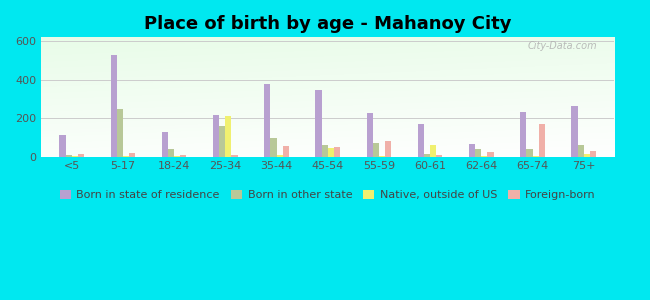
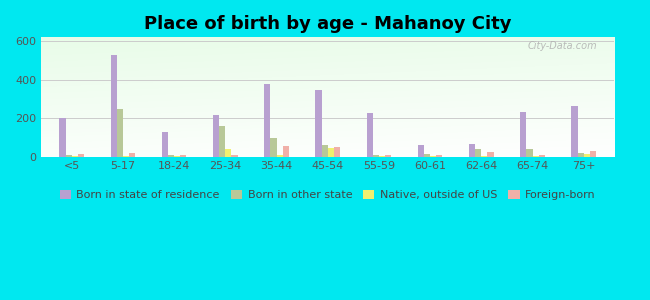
Born in state of residence/<5: 110 -> 200
Born in other state/18-24: 40 -> 10
Native, outside of US/25-34: 210 -> 40
Born in other state/55-59: 70 -> 10
Foreign-born/55-59: 80 -> 10
Born in state of residence/60-61: 170 -> 60
Native, outside of US/60-61: 60 -> 0
Foreign-born/65-74: 170 -> 10
Born in other state/75+: 60 -> 20
